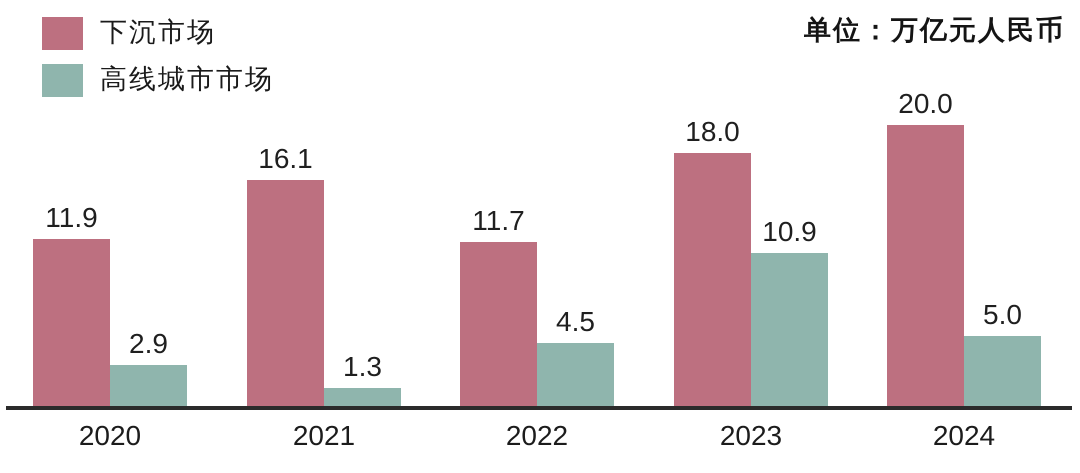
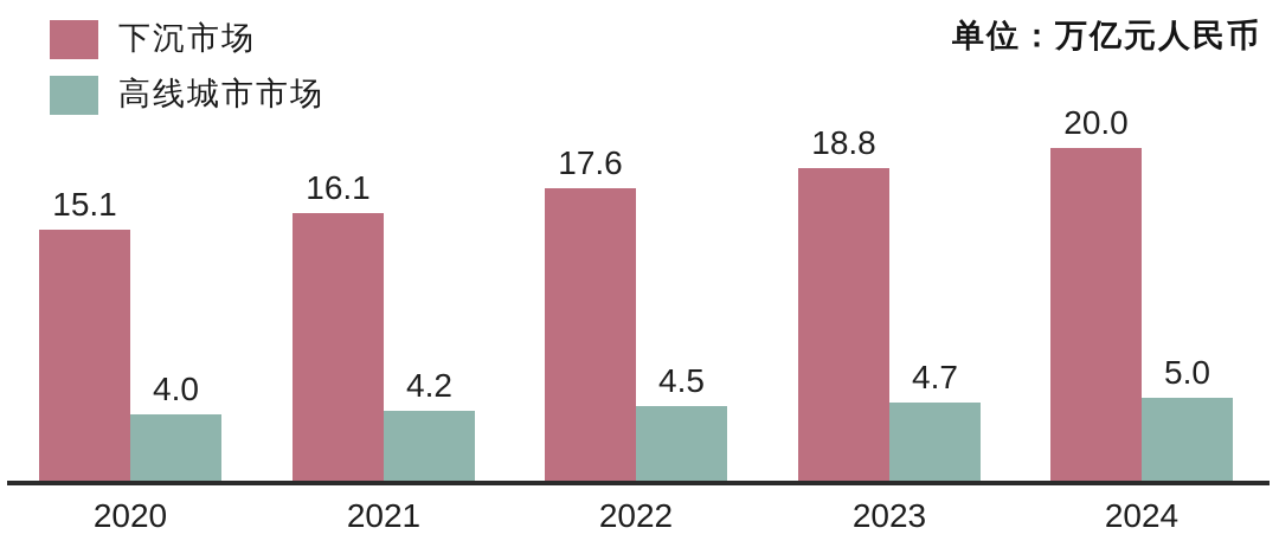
下沉市场/2020: 11.9 -> 15.1
高线城市市场/2020: 2.9 -> 4.0
高线城市市场/2021: 1.3 -> 4.2
下沉市场/2022: 11.7 -> 17.6
下沉市场/2023: 18.0 -> 18.8
高线城市市场/2023: 10.9 -> 4.7
